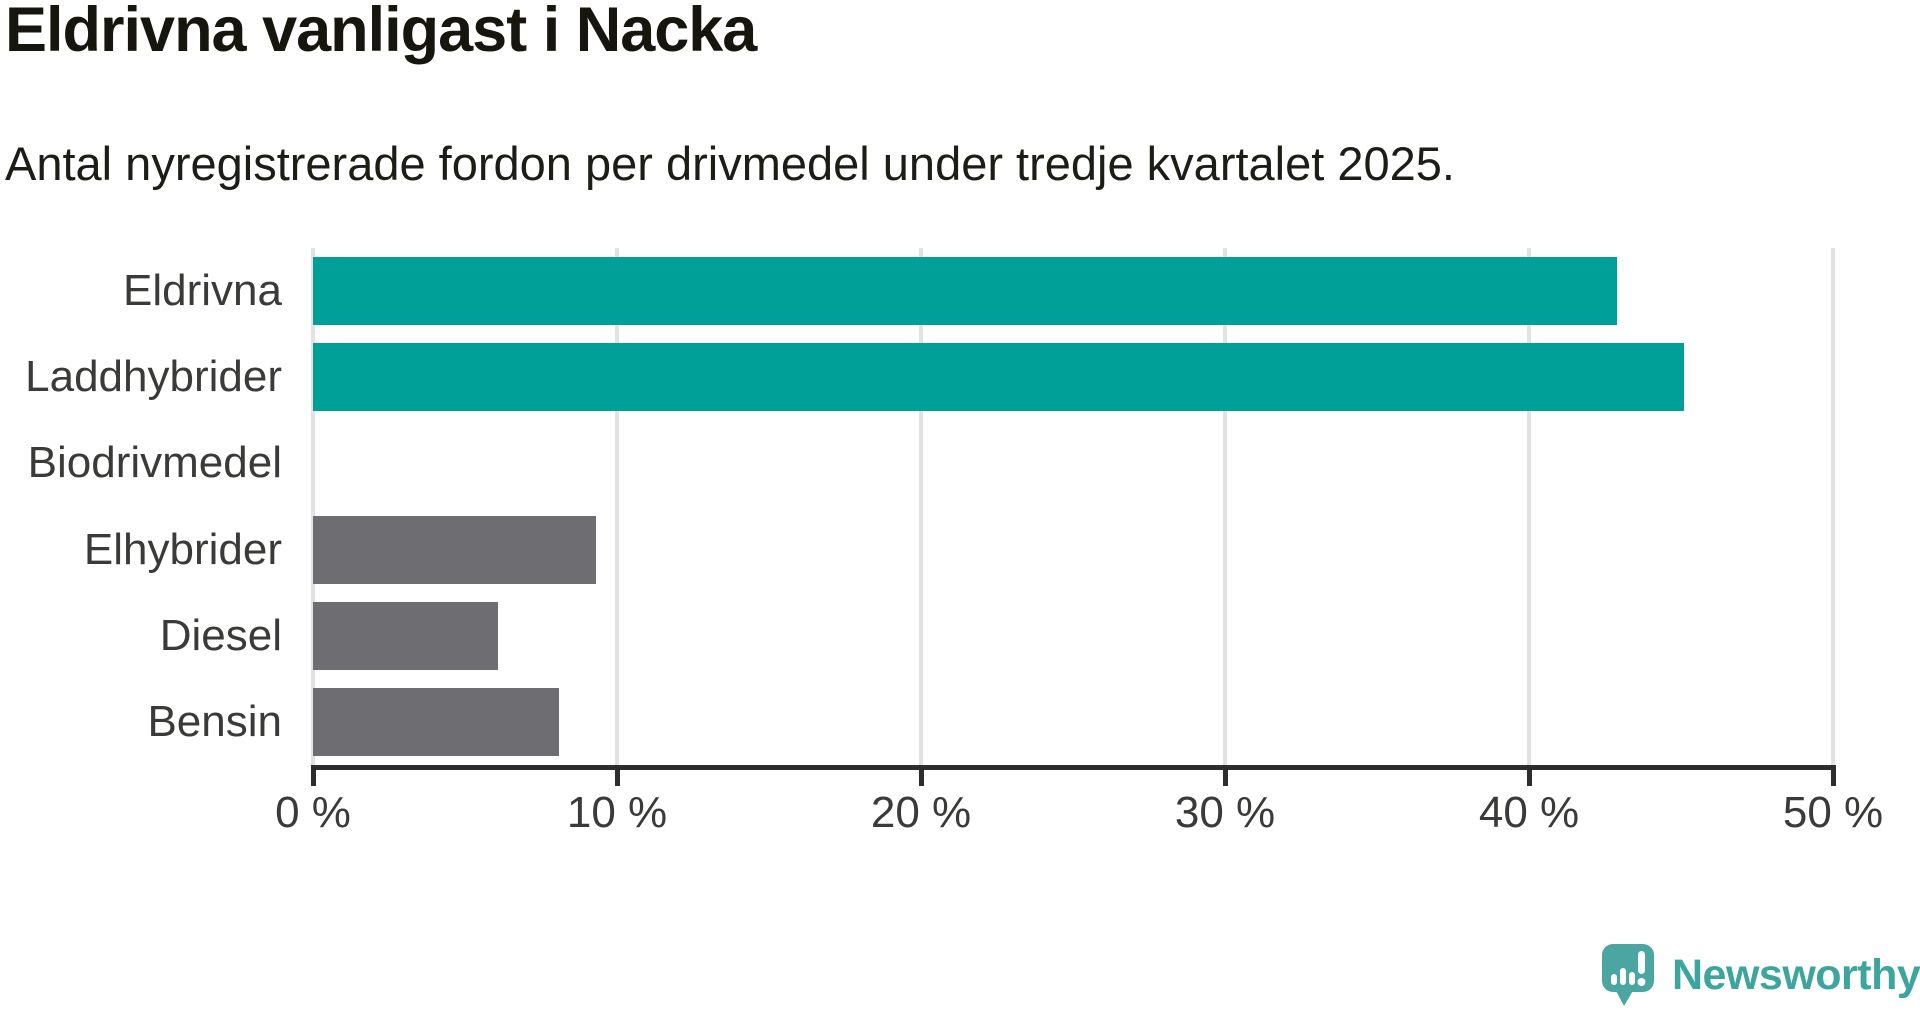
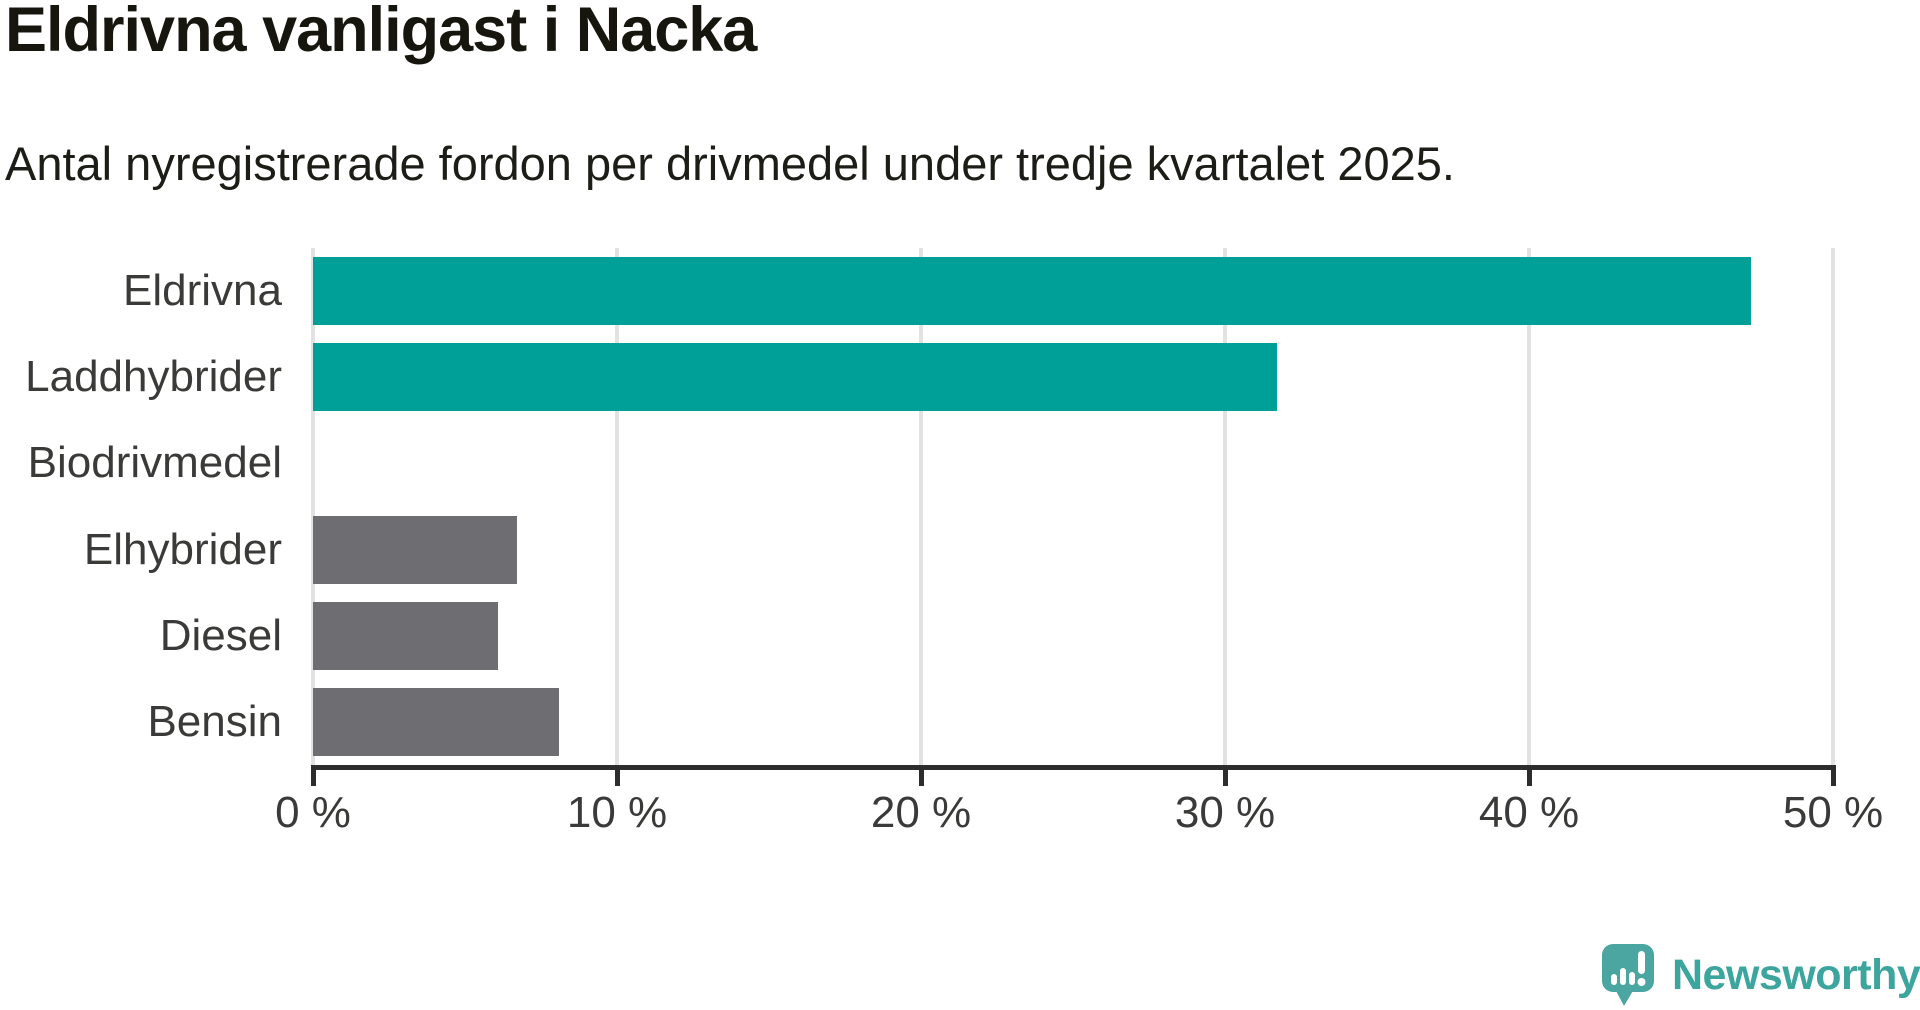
Eldrivna: 42.9% -> 47.3%
Laddhybrider: 45.1% -> 31.7%
Elhybrider: 9.3% -> 6.7%
